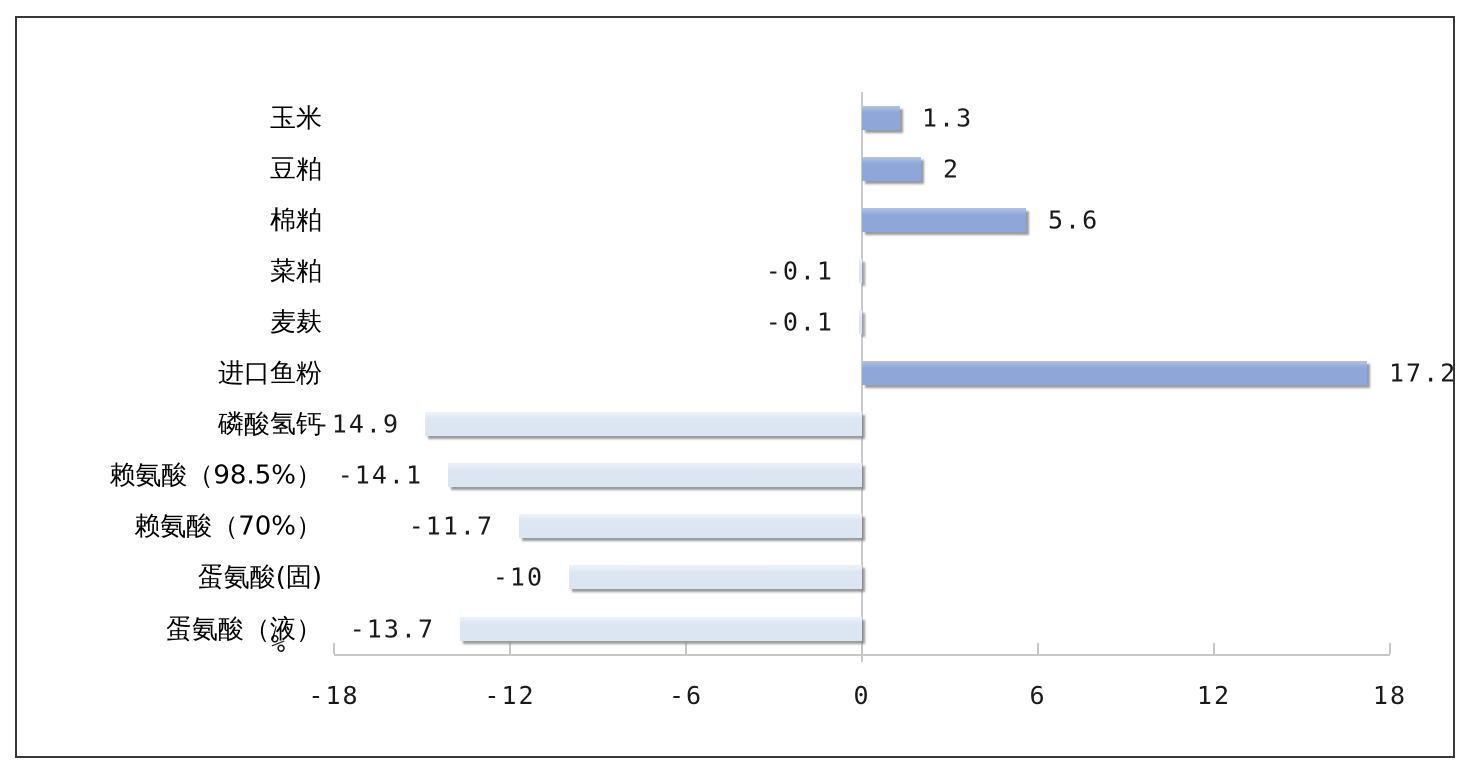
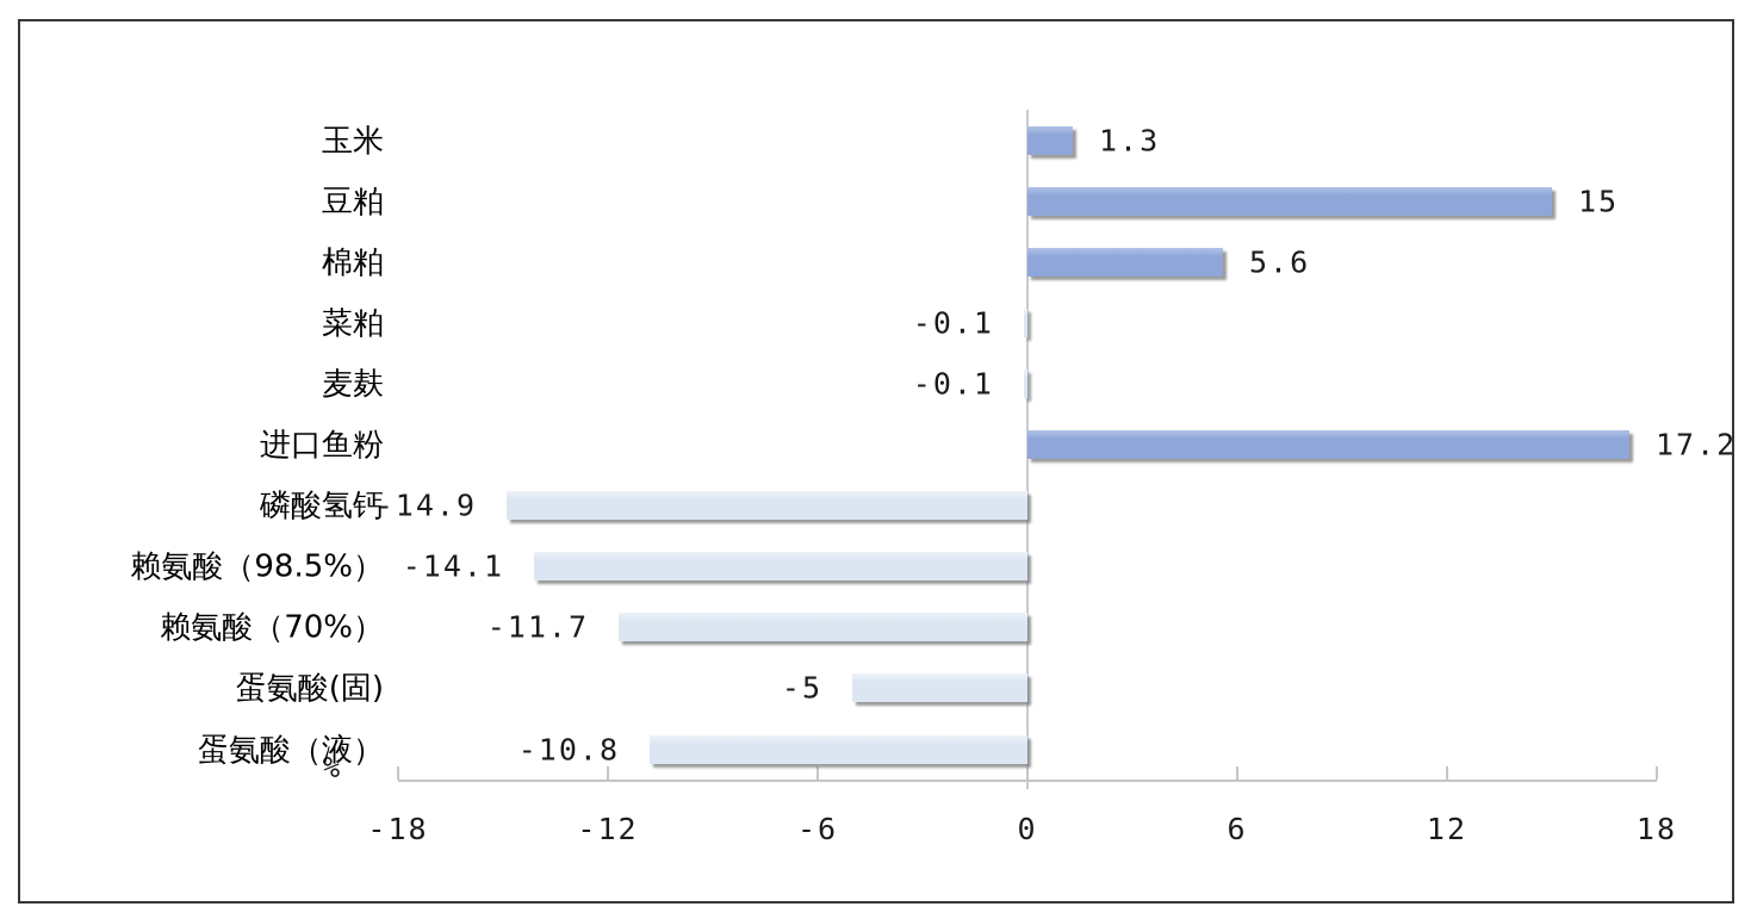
豆粕: 2 -> 15
蛋氨酸(固): -10 -> -5
蛋氨酸（液）: -13.7 -> -10.8
